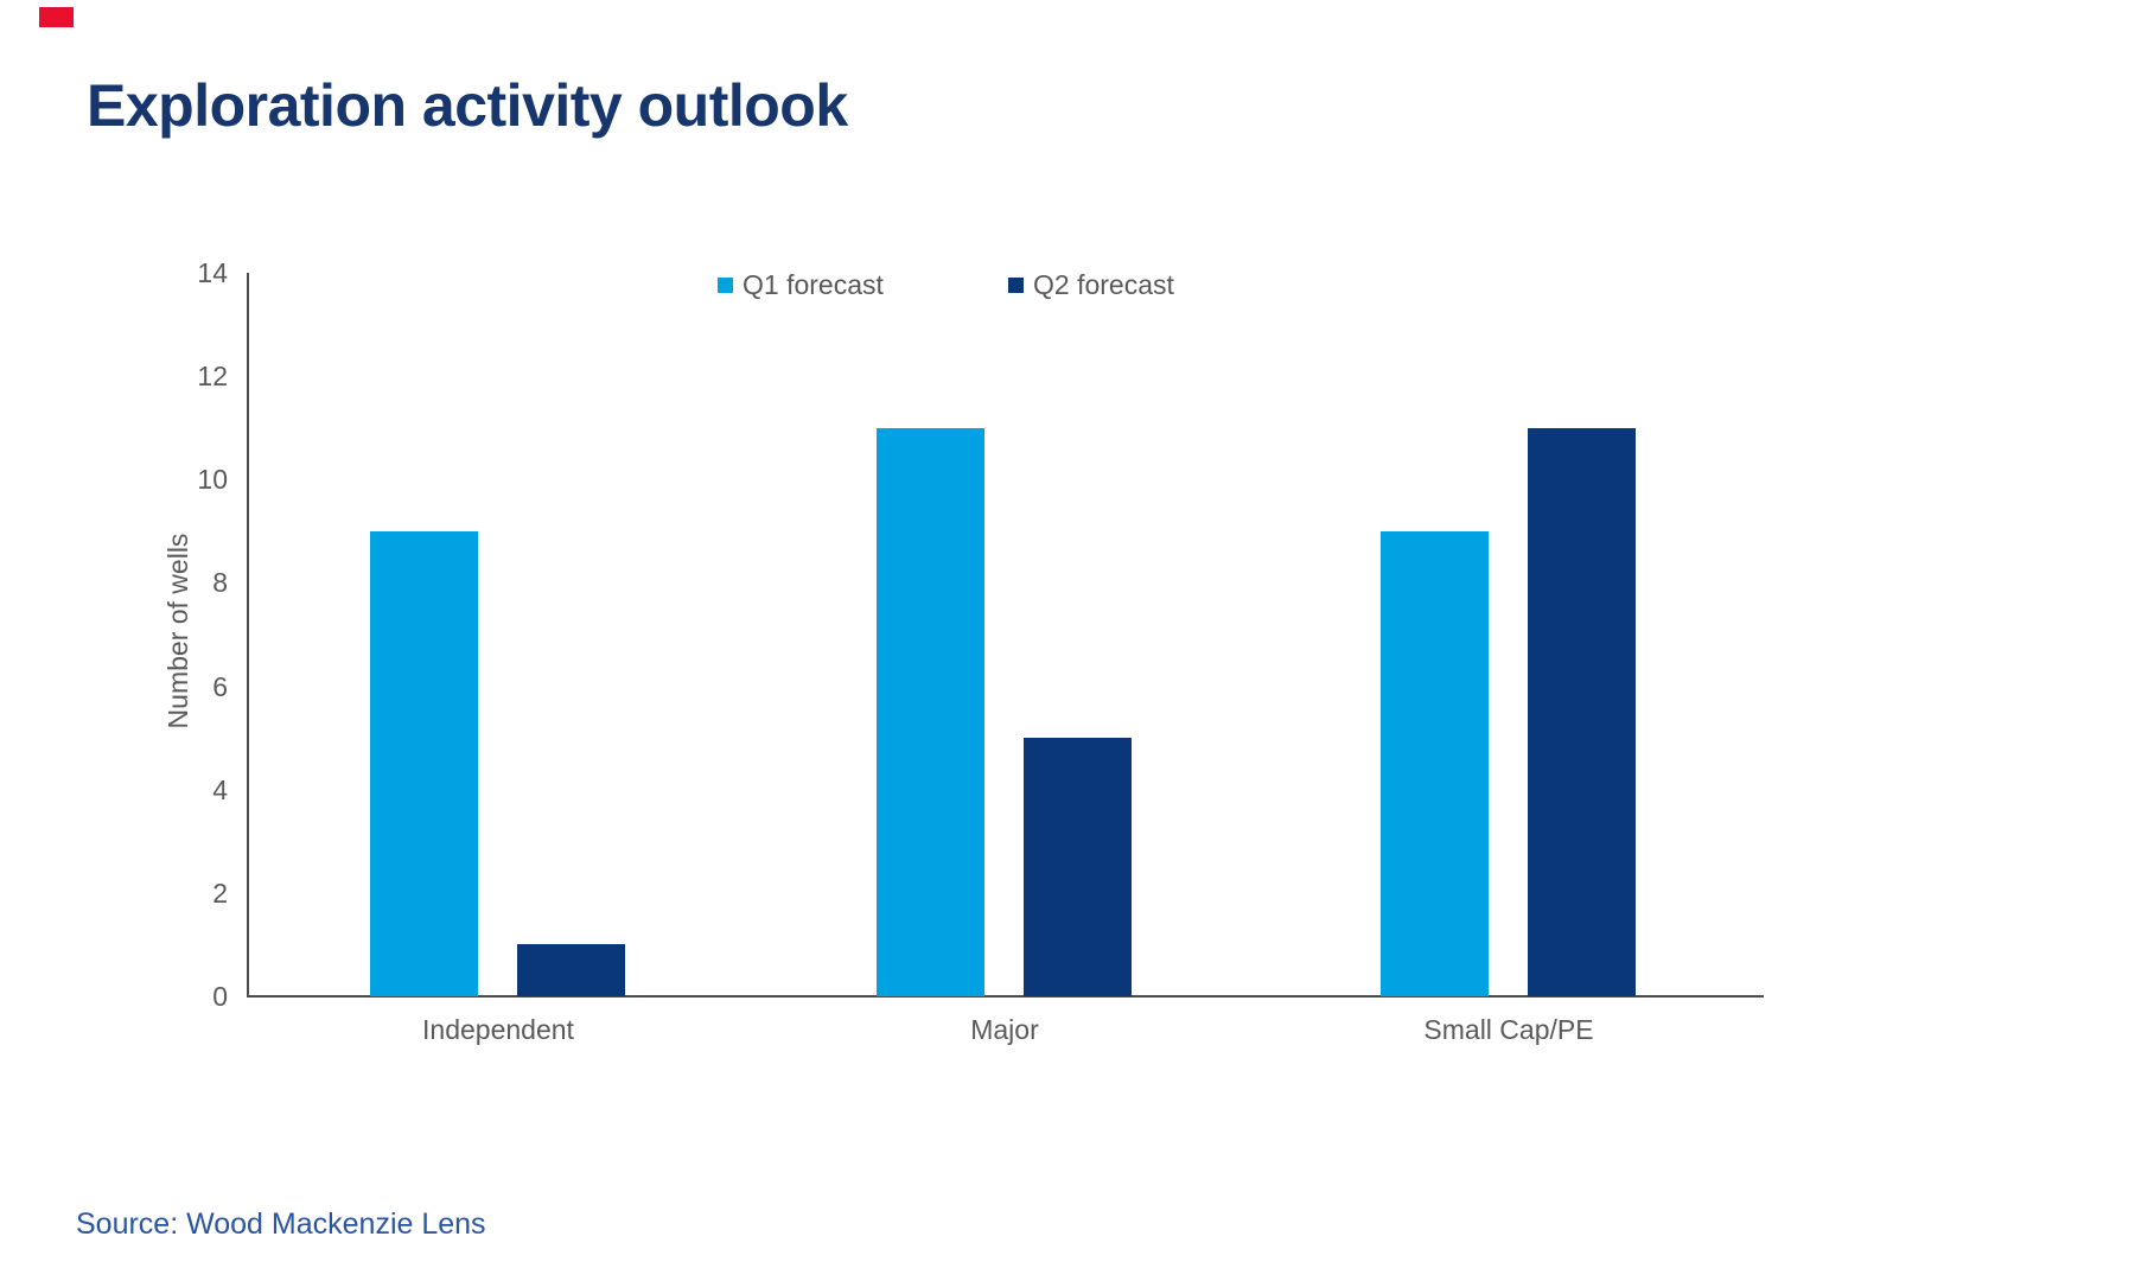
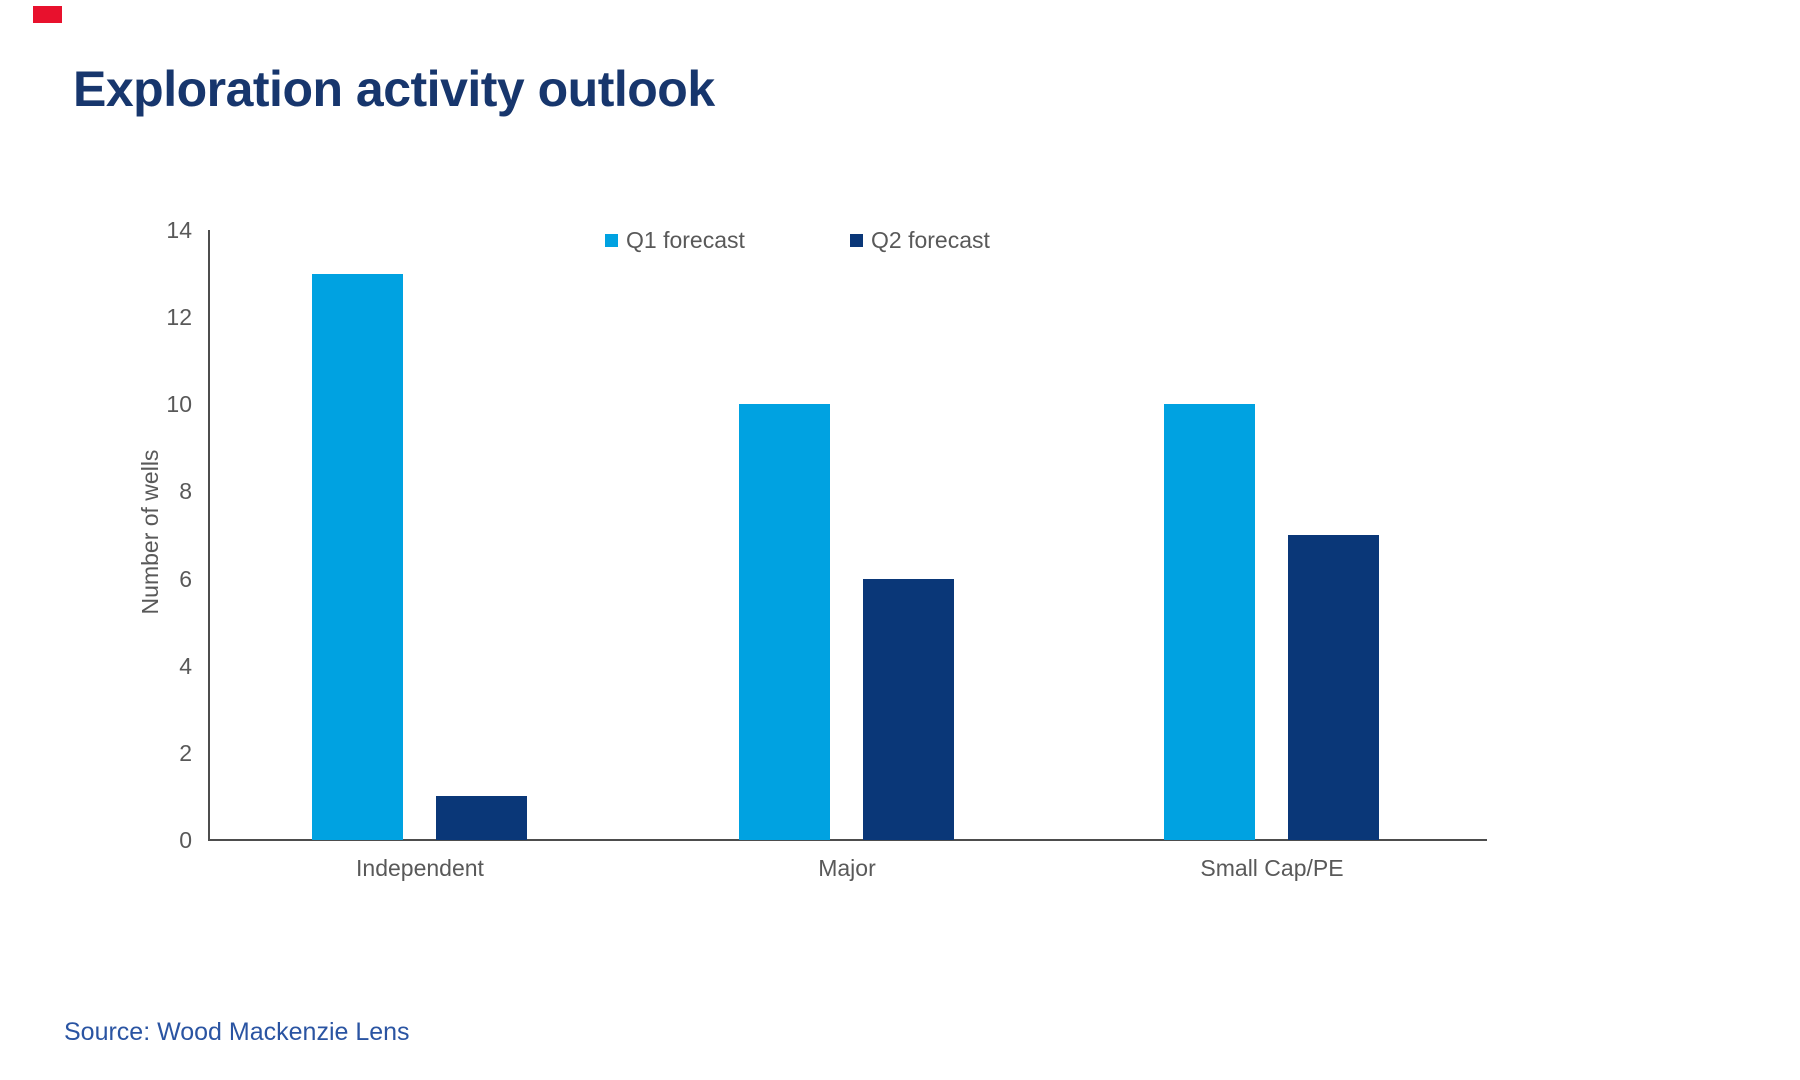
Q1 forecast/Independent: 9 -> 13
Q1 forecast/Major: 11 -> 10
Q2 forecast/Major: 5 -> 6
Q1 forecast/Small Cap/PE: 9 -> 10
Q2 forecast/Small Cap/PE: 11 -> 7
